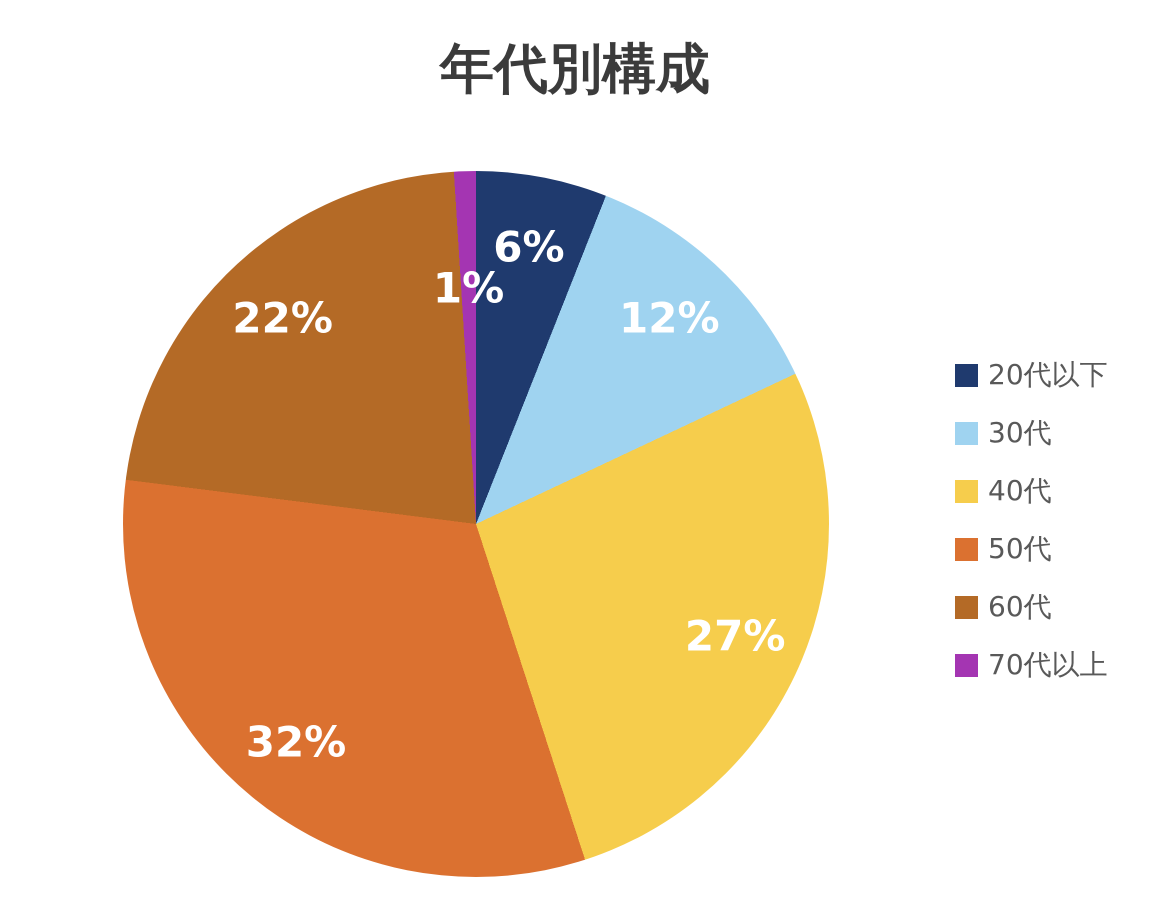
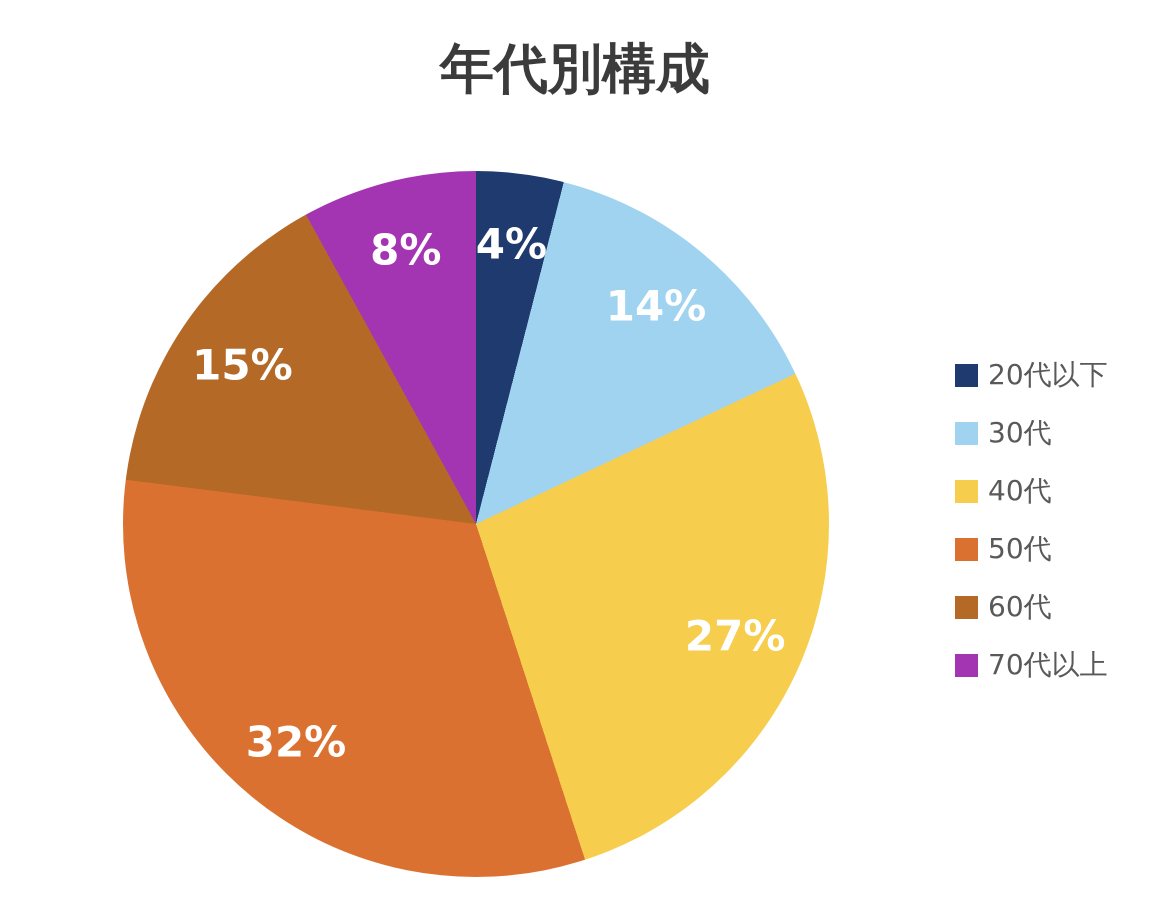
20代以下: 6% -> 4%
30代: 12% -> 14%
60代: 22% -> 15%
70代以上: 1% -> 8%
